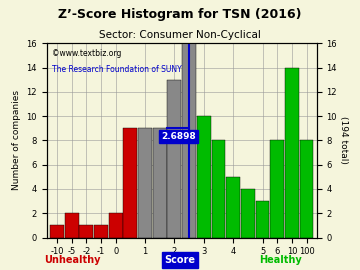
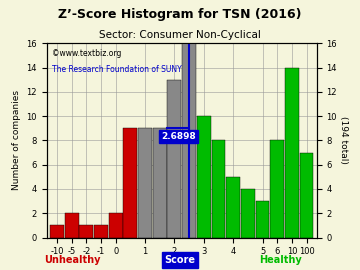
100: 8 -> 7
